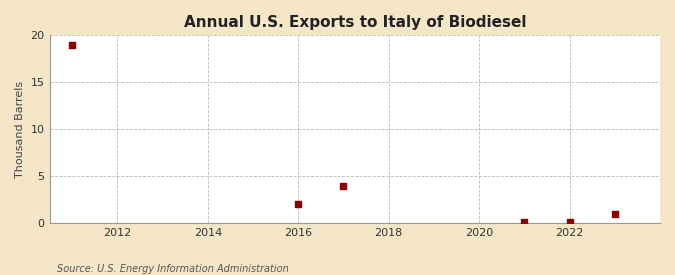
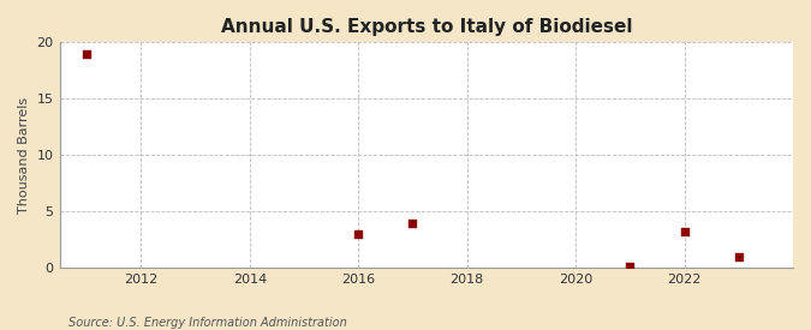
2016: 2.0 -> 3.0
2022: 0.1 -> 3.2
